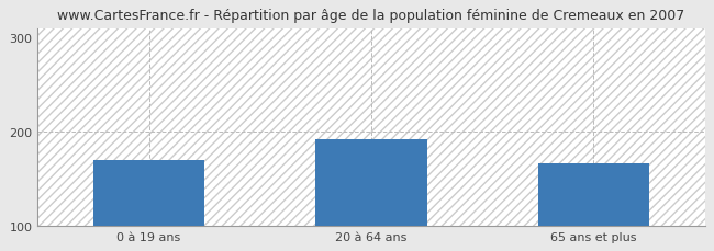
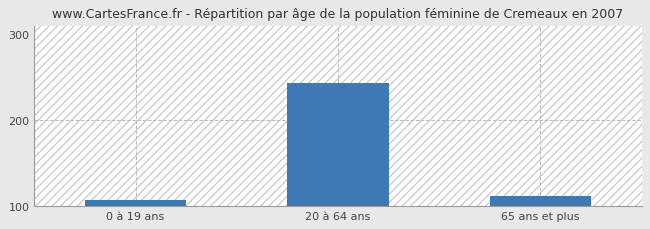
0 à 19 ans: 170 -> 107
20 à 64 ans: 192 -> 243
65 ans et plus: 166 -> 112
